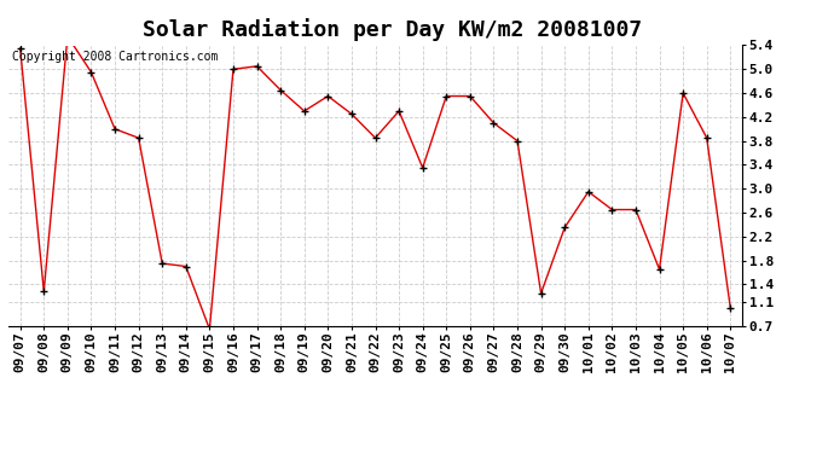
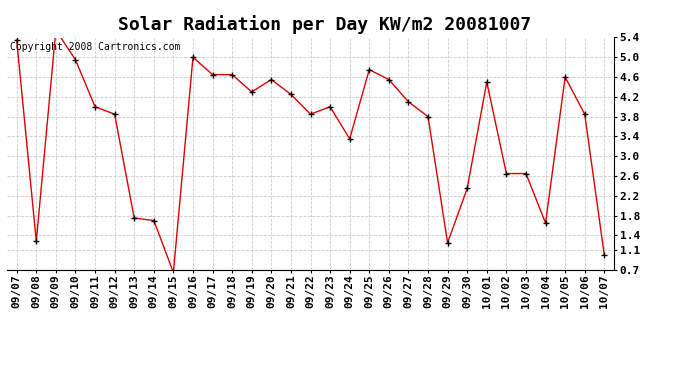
09/17: 5.05 -> 4.65
09/23: 4.30 -> 4.00
09/25: 4.55 -> 4.75
10/01: 2.95 -> 4.50
